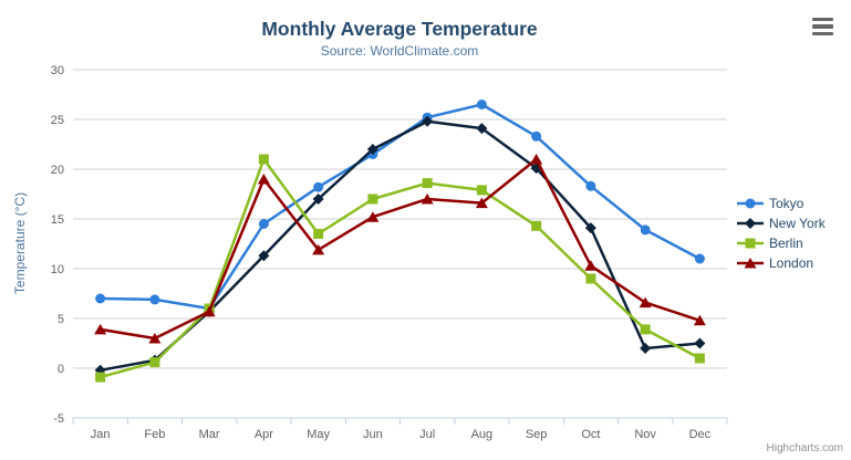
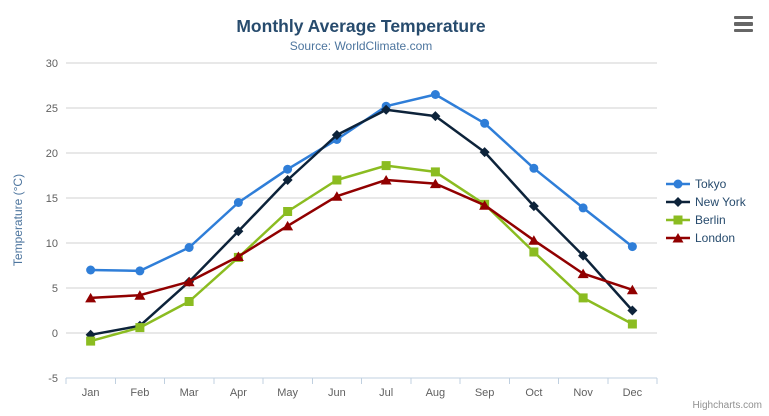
London/Feb: 3 -> 4
Tokyo/Mar: 6 -> 10
Berlin/Mar: 6 -> 4
Berlin/Apr: 21 -> 8
London/Apr: 19 -> 8
London/Sep: 21 -> 14
New York/Nov: 2 -> 9
Tokyo/Dec: 11 -> 10
